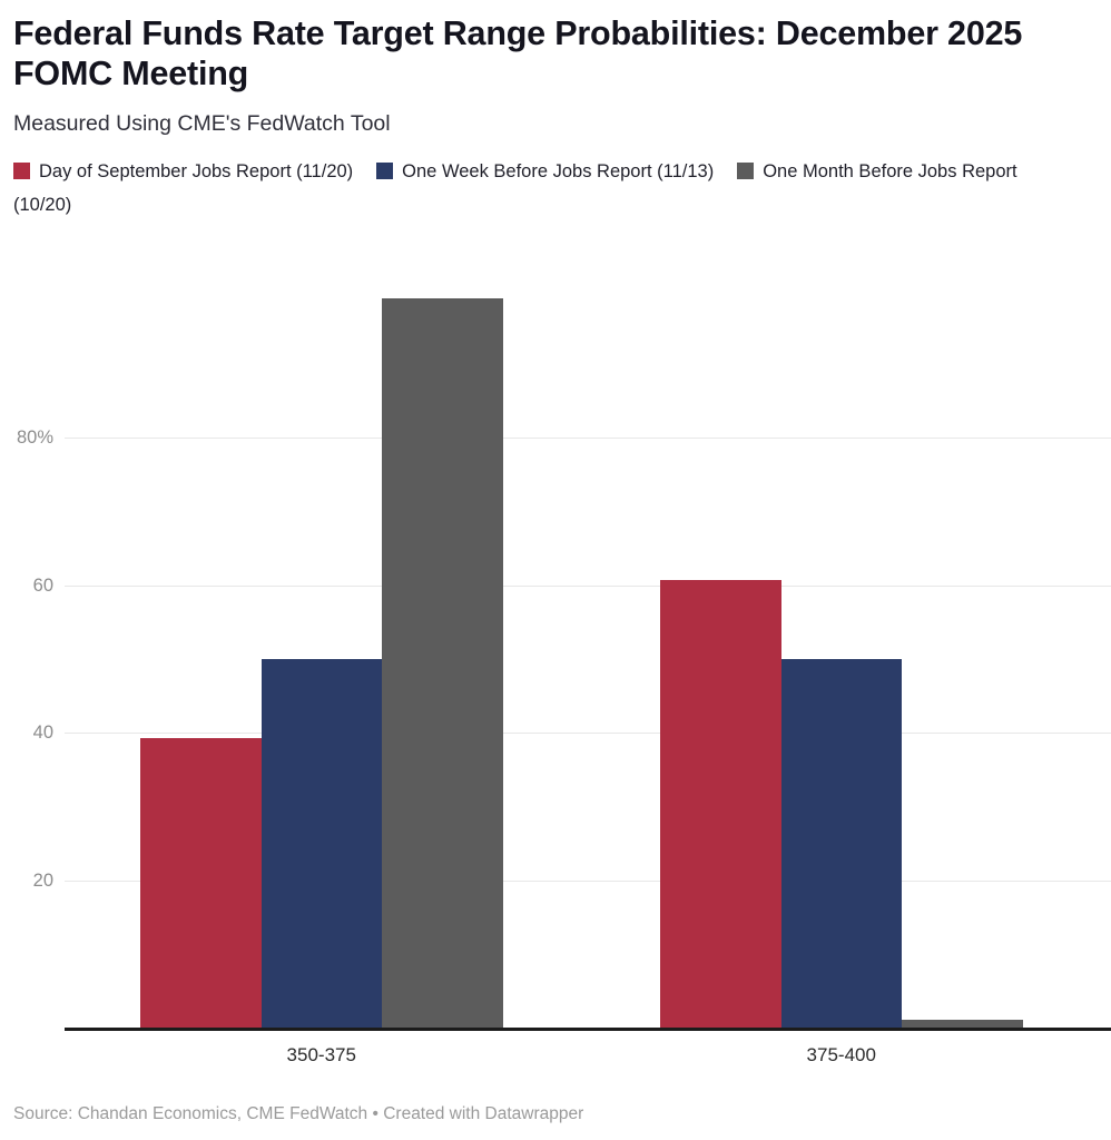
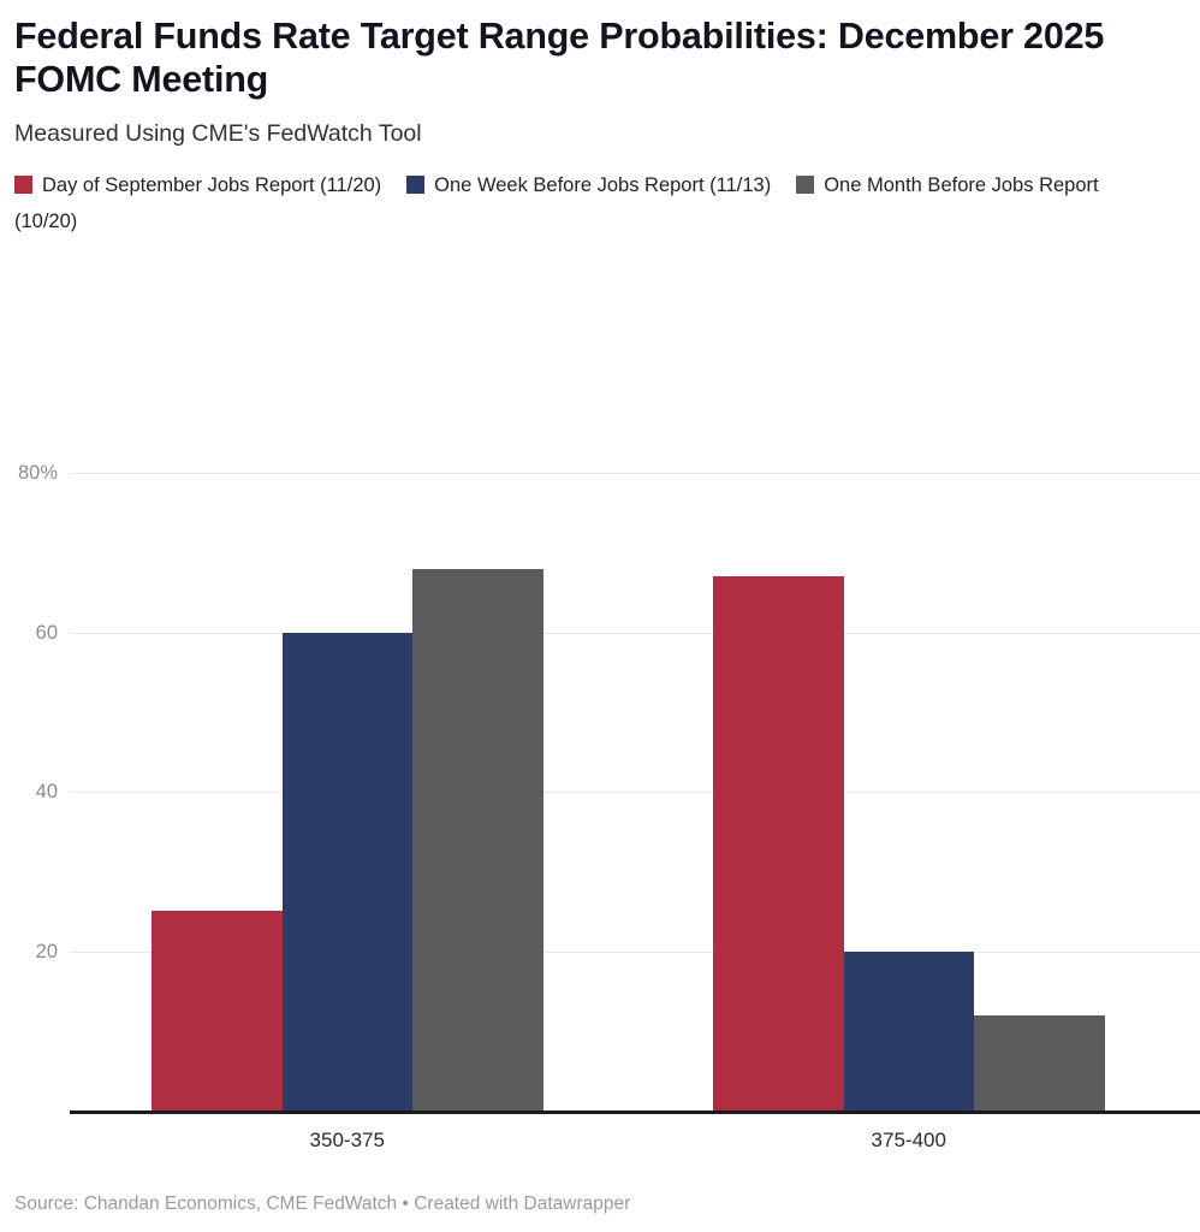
Day of September Jobs Report (11/20)/350-375: 39% -> 25%
One Week Before Jobs Report (11/13)/350-375: 50% -> 60%
One Month Before Jobs Report (10/20)/350-375: 99% -> 68%
Day of September Jobs Report (11/20)/375-400: 61% -> 67%
One Week Before Jobs Report (11/13)/375-400: 50% -> 20%
One Month Before Jobs Report (10/20)/375-400: 1% -> 12%
